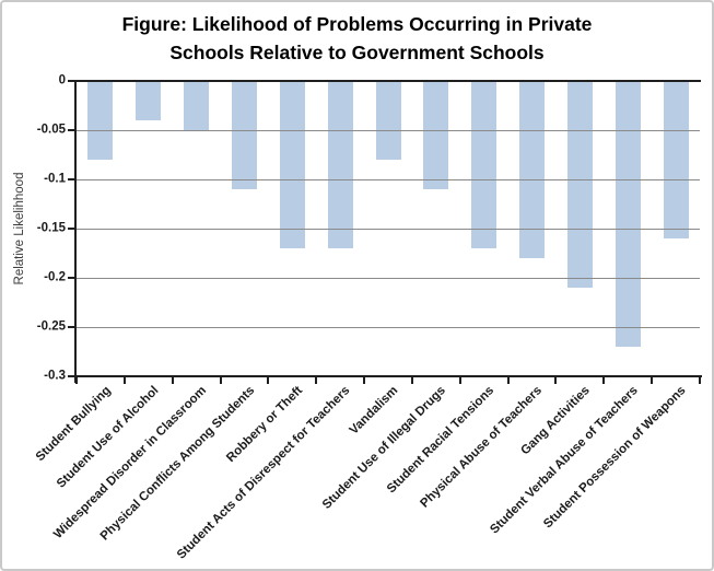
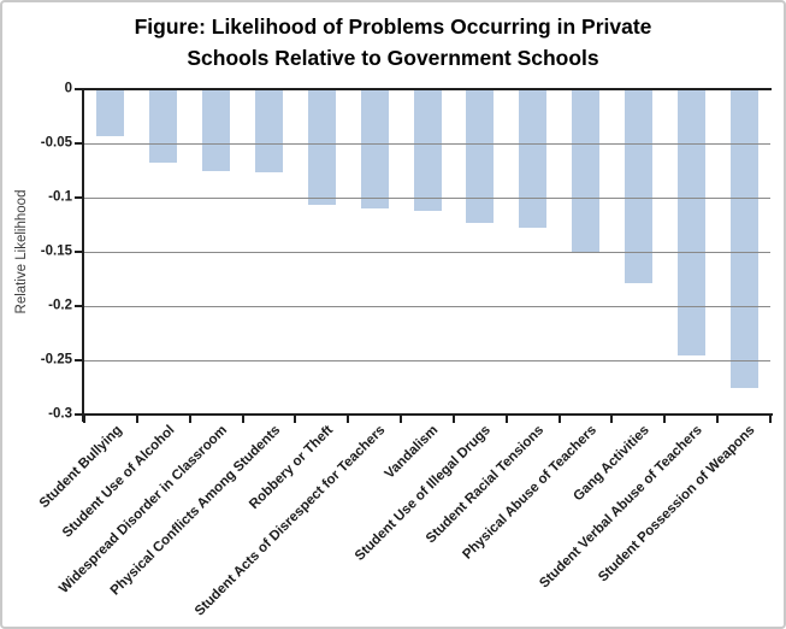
Student Bullying: -0.08 -> -0.04
Student Use of Alcohol: -0.04 -> -0.07
Widespread Disorder in Classroom: -0.05 -> -0.07
Physical Conflicts Among Students: -0.11 -> -0.08
Robbery or Theft: -0.17 -> -0.11
Student Acts of Disrespect for Teachers: -0.17 -> -0.11
Vandalism: -0.08 -> -0.11
Student Use of Illegal Drugs: -0.11 -> -0.12
Student Racial Tensions: -0.17 -> -0.13
Physical Abuse of Teachers: -0.18 -> -0.15
Gang Activities: -0.21 -> -0.18
Student Verbal Abuse of Teachers: -0.27 -> -0.25
Student Possession of Weapons: -0.16 -> -0.28
